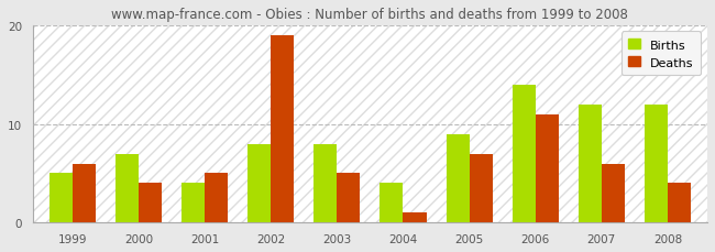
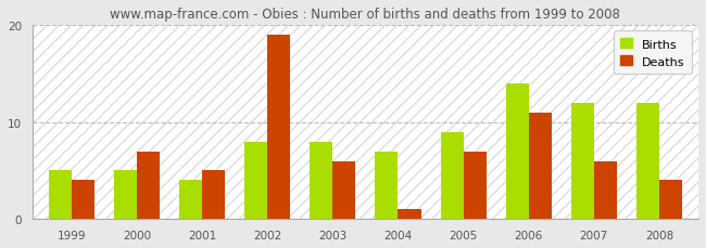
Deaths/1999: 6 -> 4
Births/2000: 7 -> 5
Deaths/2000: 4 -> 7
Deaths/2003: 5 -> 6
Births/2004: 4 -> 7
